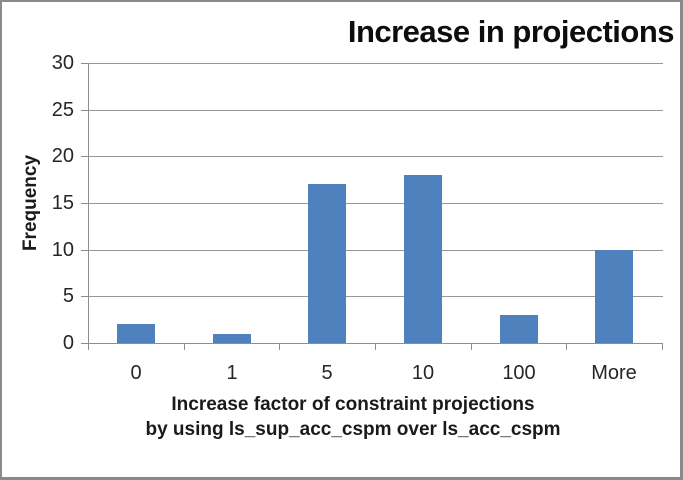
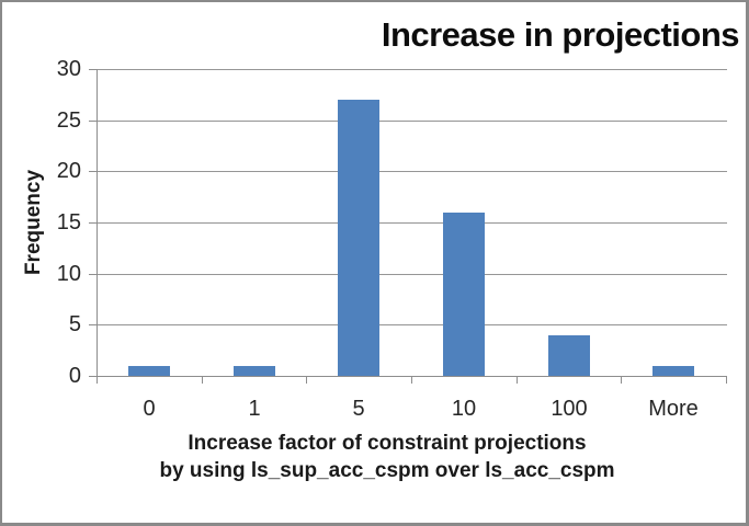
0: 2 -> 1
5: 17 -> 27
10: 18 -> 16
100: 3 -> 4
More: 10 -> 1
